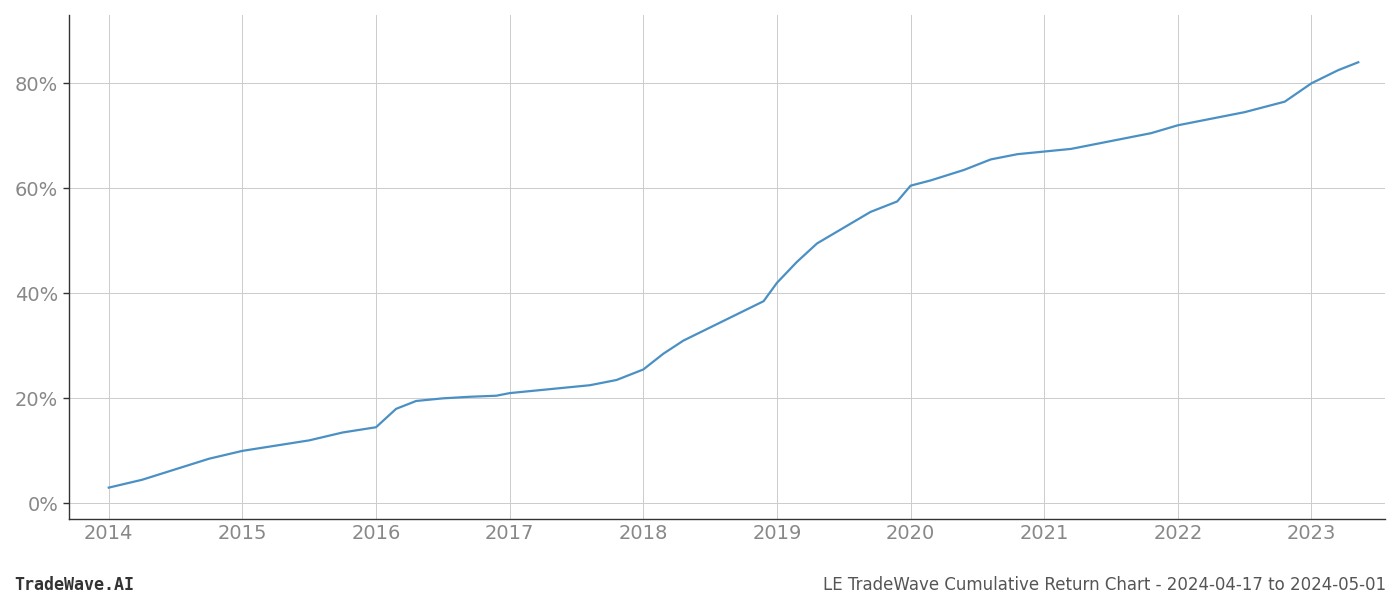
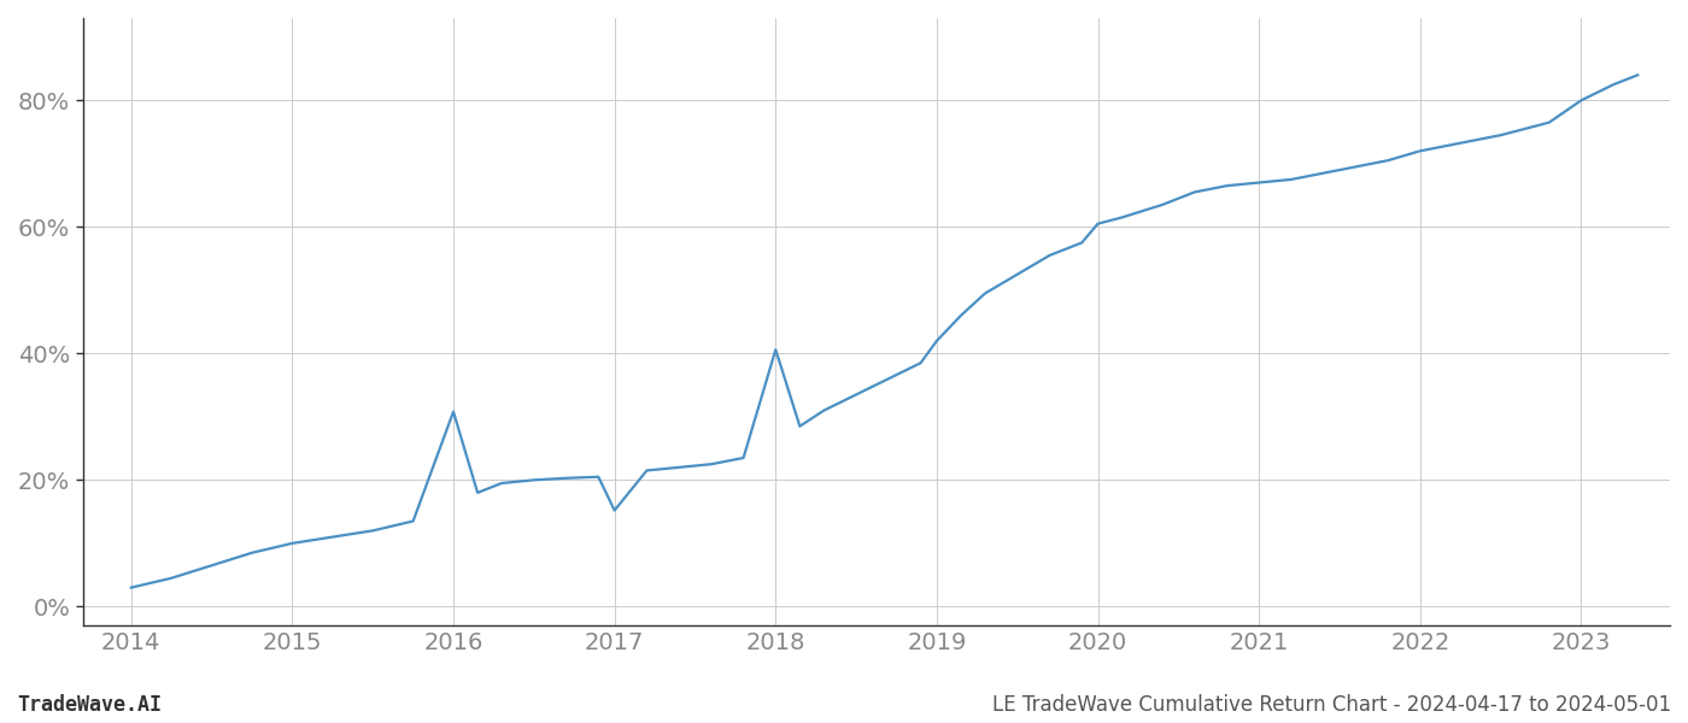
2016: 14.5% -> 30.8%
2017: 21.0% -> 15.2%
2018: 25.5% -> 40.6%
